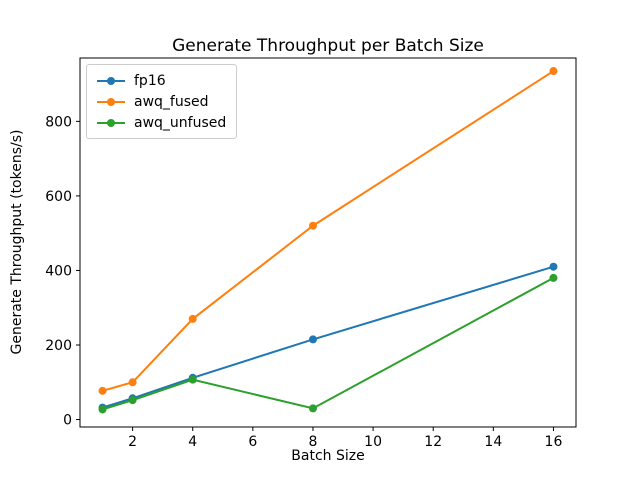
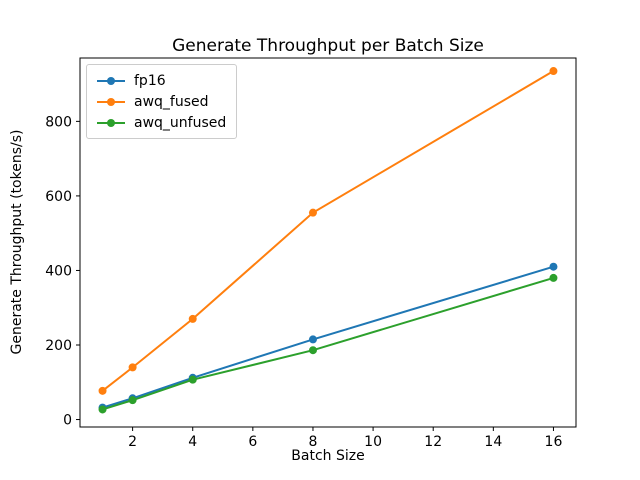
awq_fused/2: 100 -> 140
awq_fused/8: 520 -> 560
awq_unfused/8: 30 -> 190
